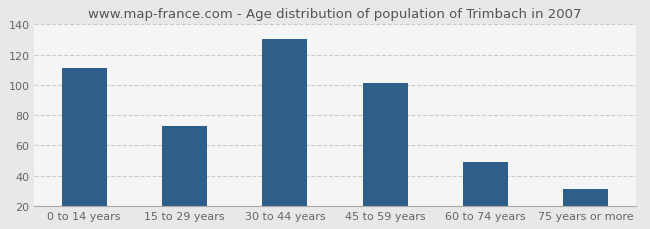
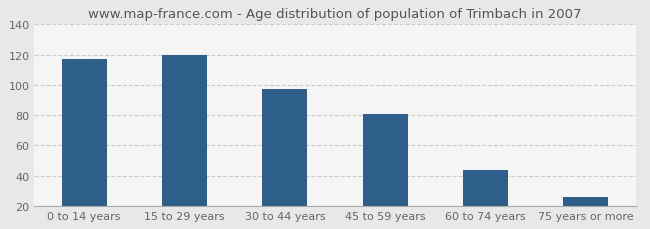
0 to 14 years: 111 -> 117
15 to 29 years: 73 -> 120
30 to 44 years: 130 -> 97
45 to 59 years: 101 -> 81
60 to 74 years: 49 -> 44
75 years or more: 31 -> 26
